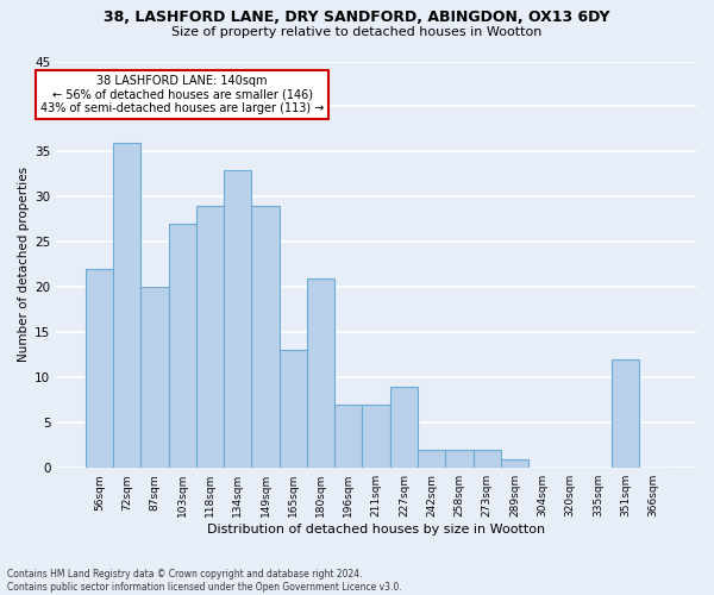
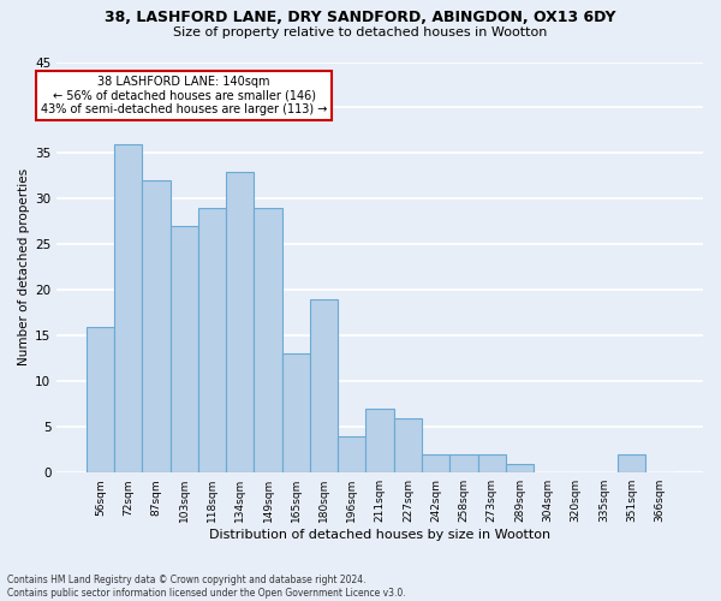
56sqm: 22 -> 16
87sqm: 20 -> 32
180sqm: 21 -> 19
196sqm: 7 -> 4
227sqm: 9 -> 6
351sqm: 12 -> 2
